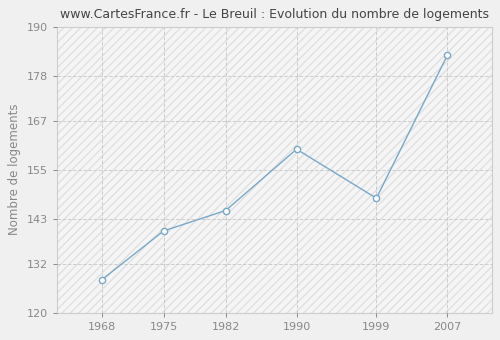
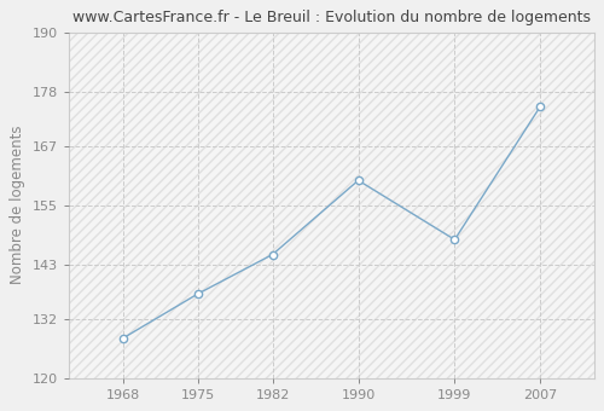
1975: 140 -> 137
2007: 183 -> 175
